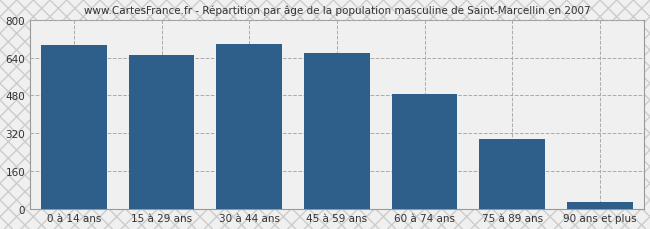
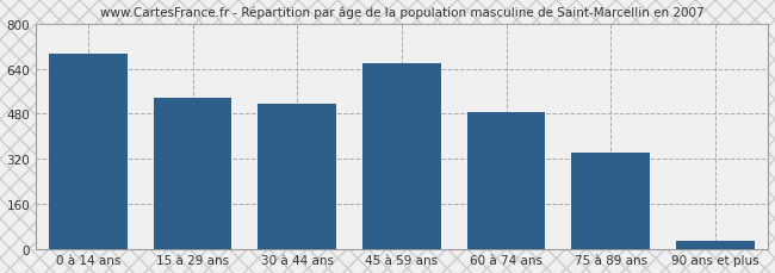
15 à 29 ans: 651 -> 535
30 à 44 ans: 697 -> 515
75 à 89 ans: 295 -> 340
